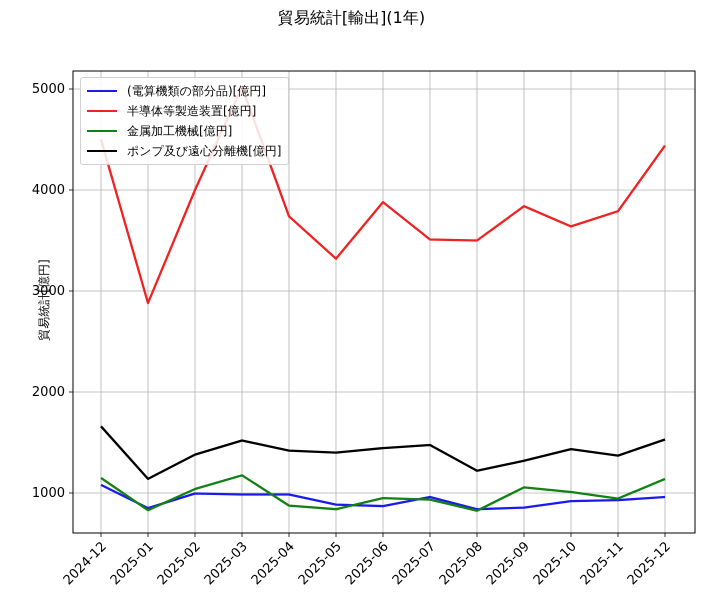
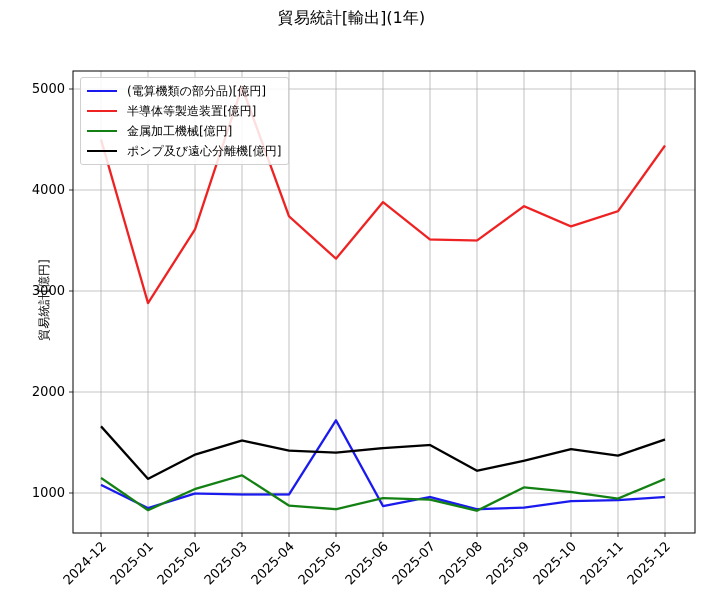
半導体等製造装置[億円]/2025-02: 4000 -> 3610
(電算機類の部分品)[億円]/2025-05: 880 -> 1720
